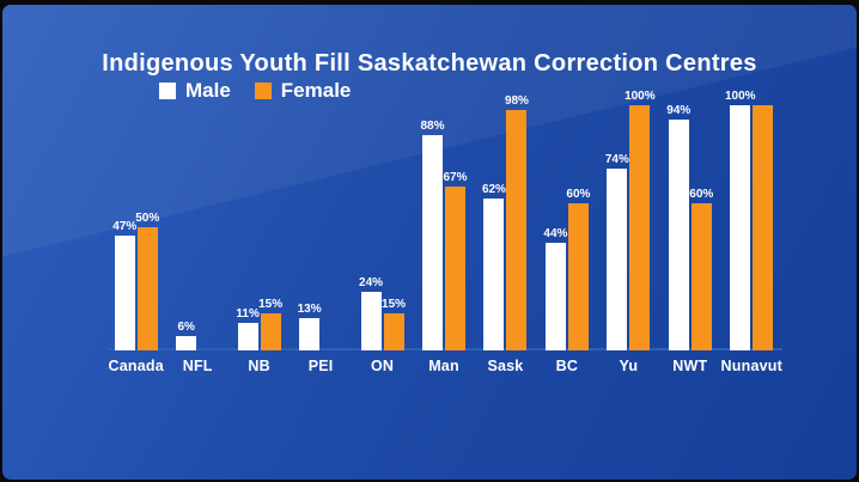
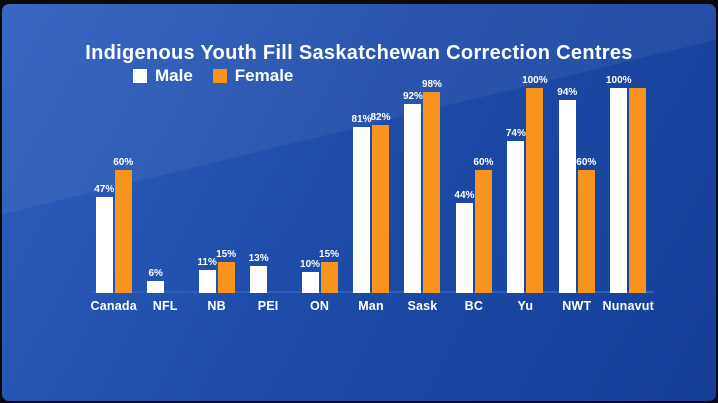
Female/Canada: 50% -> 60%
Male/ON: 24% -> 10%
Male/Man: 88% -> 81%
Female/Man: 67% -> 82%
Male/Sask: 62% -> 92%
